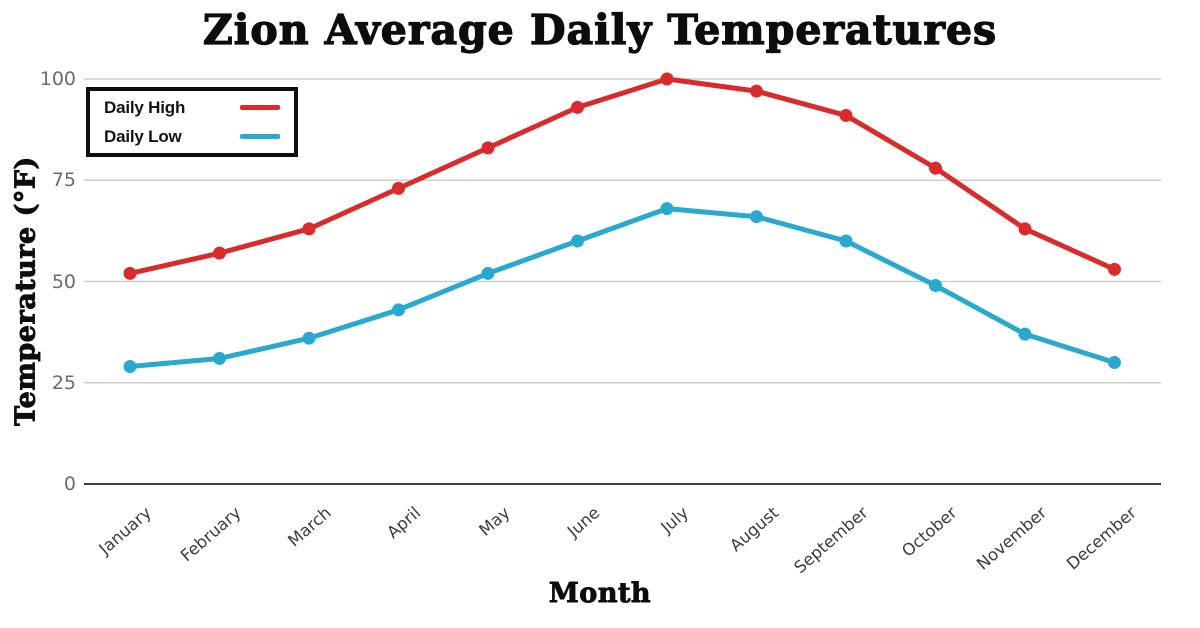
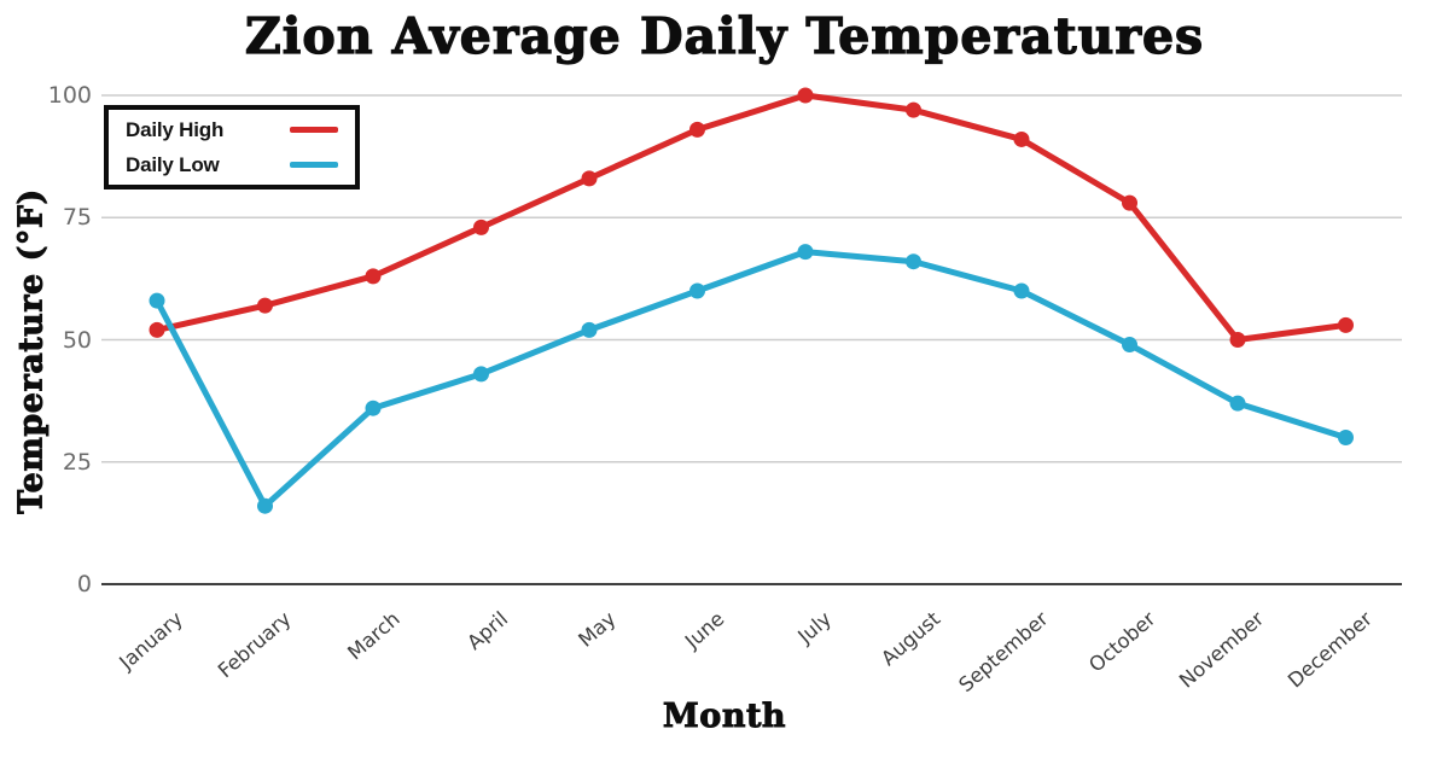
Daily Low/January: 29 -> 58
Daily Low/February: 31 -> 16
Daily High/November: 63 -> 50
